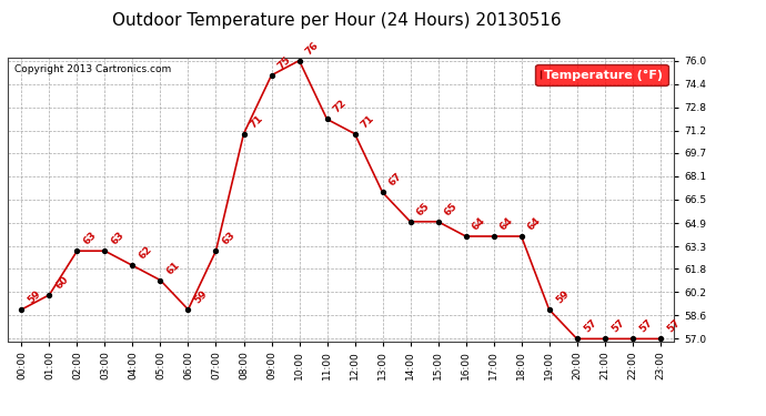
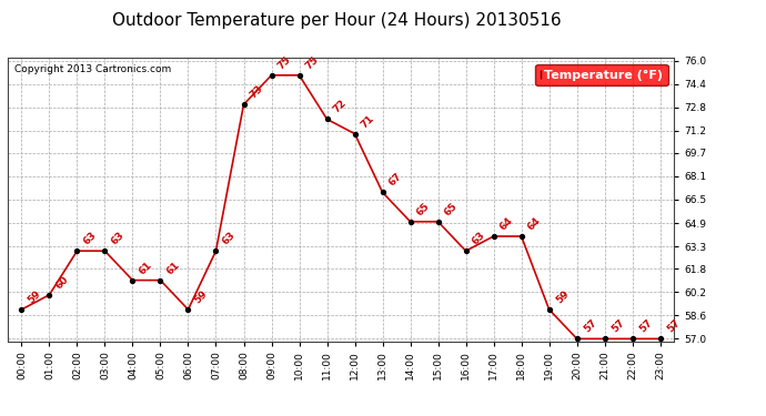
04:00: 62 -> 61
08:00: 71 -> 73
10:00: 76 -> 75
16:00: 64 -> 63
